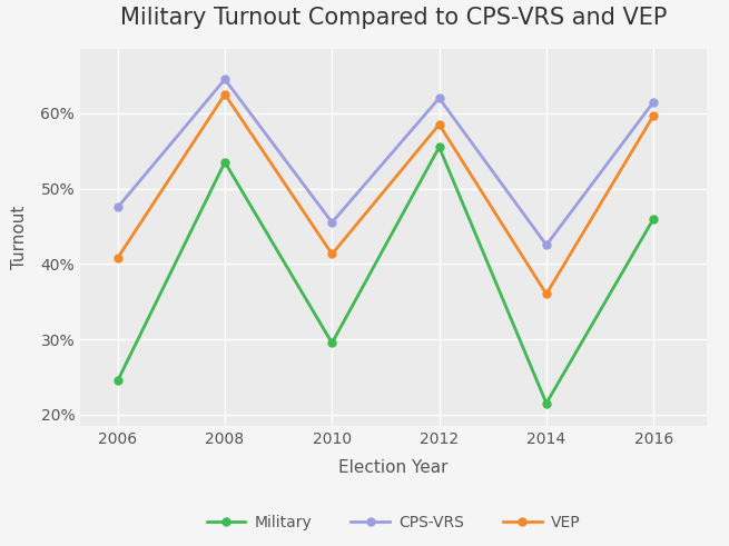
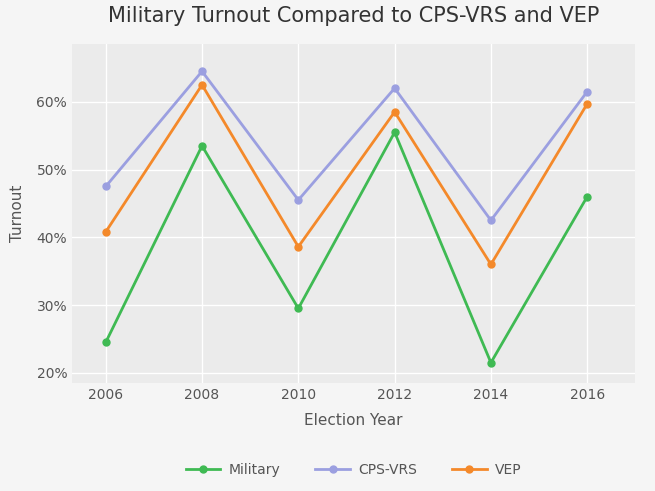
VEP/2010: 41.3% -> 38.6%
